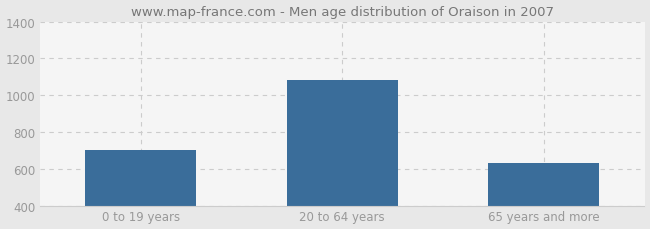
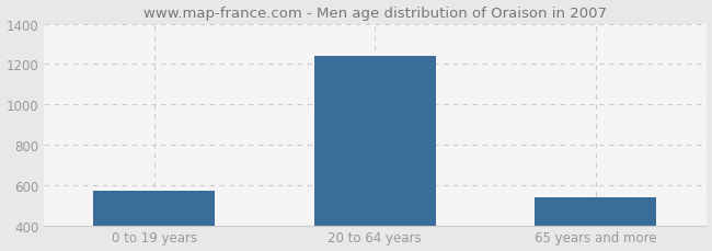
0 to 19 years: 700 -> 570
20 to 64 years: 1080 -> 1240
65 years and more: 630 -> 540
